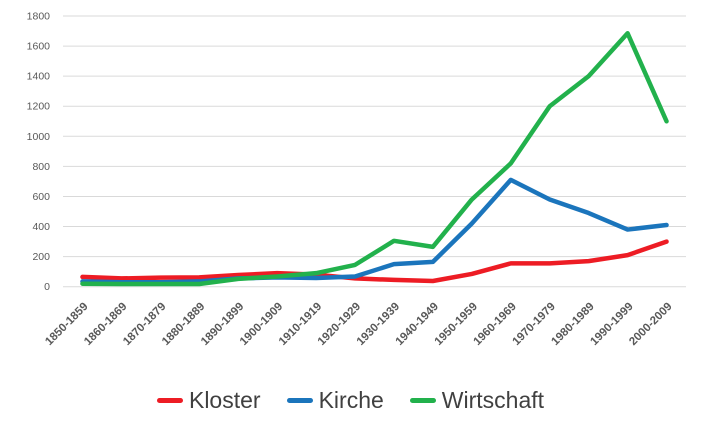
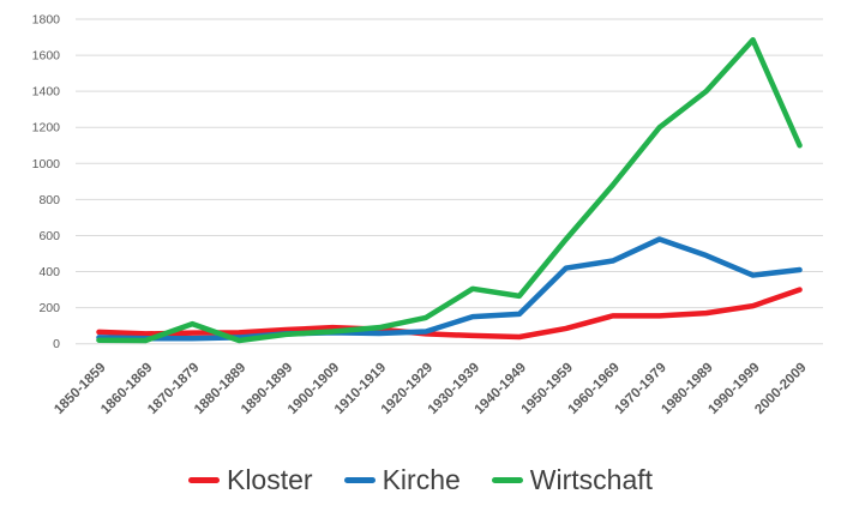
Wirtschaft/1870-1879: 20 -> 110
Kirche/1960-1969: 710 -> 460
Wirtschaft/1960-1969: 820 -> 880
